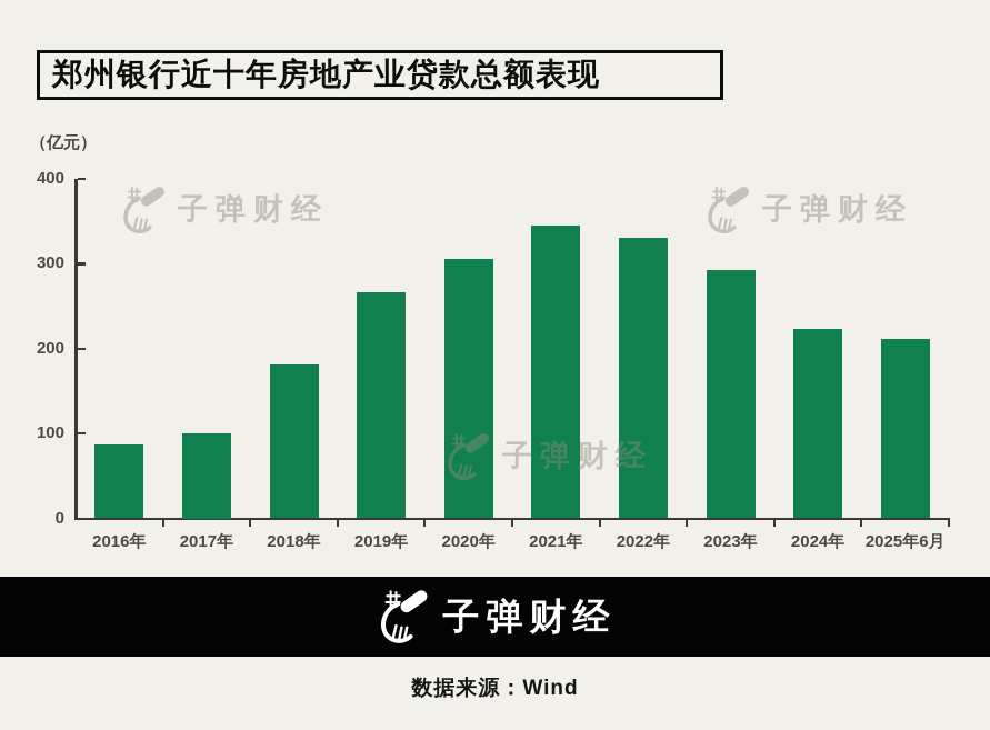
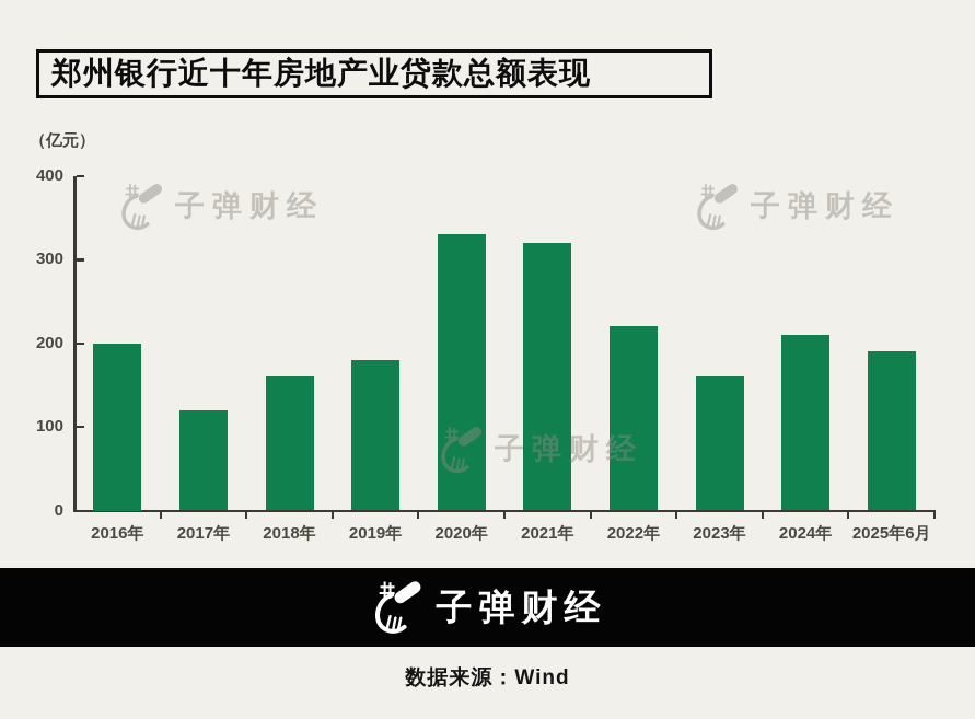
2016年: 90 -> 200
2017年: 100 -> 120
2018年: 180 -> 160
2019年: 270 -> 180
2020年: 310 -> 330
2021年: 340 -> 320
2022年: 330 -> 220
2023年: 290 -> 160
2024年: 220 -> 210
2025年6月: 210 -> 190
